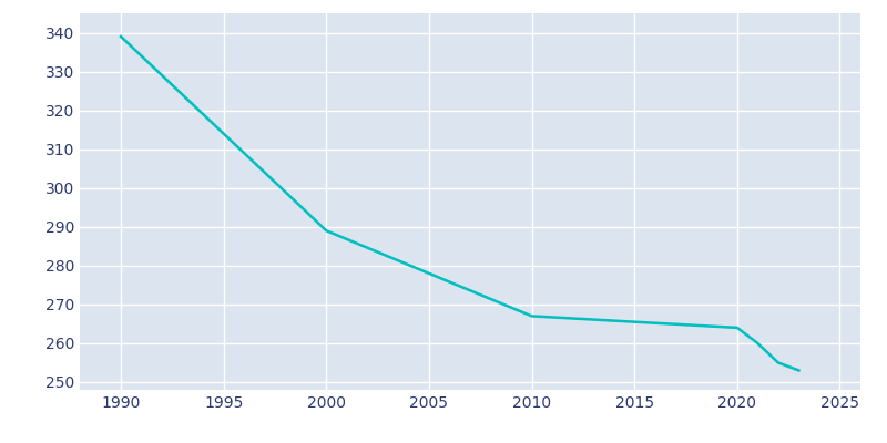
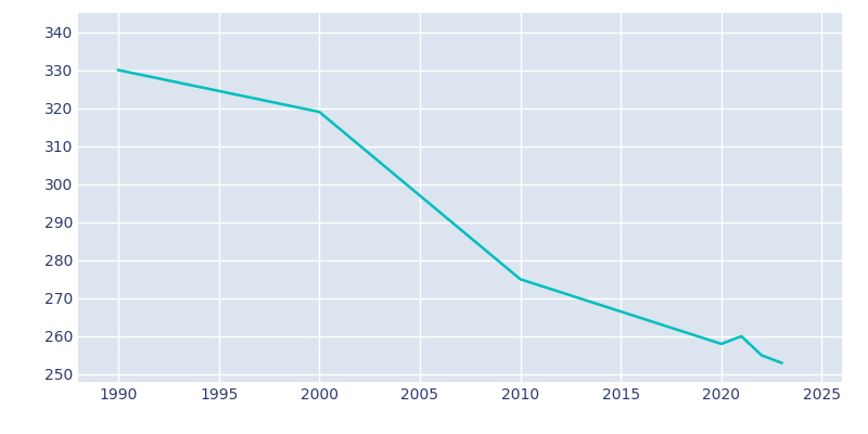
1990: 339 -> 330
2000: 289 -> 319
2010: 267 -> 275
2020: 264 -> 258
